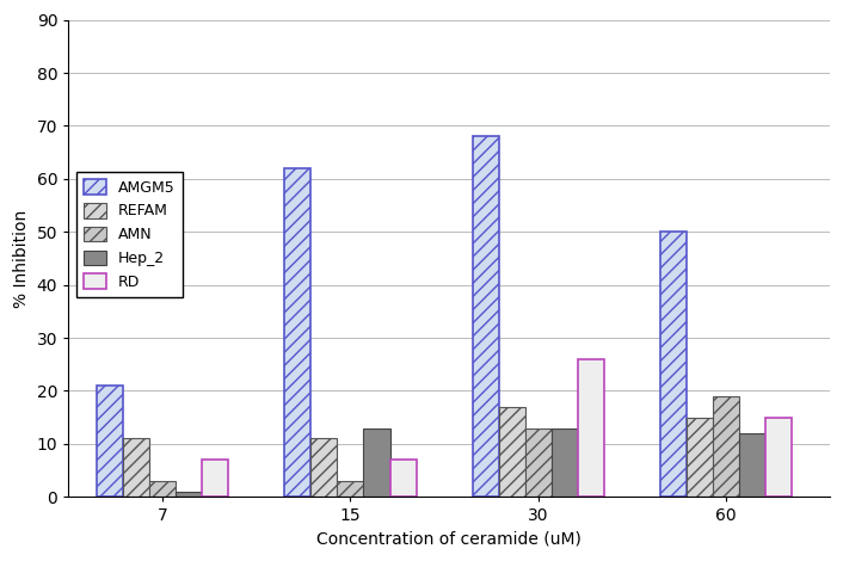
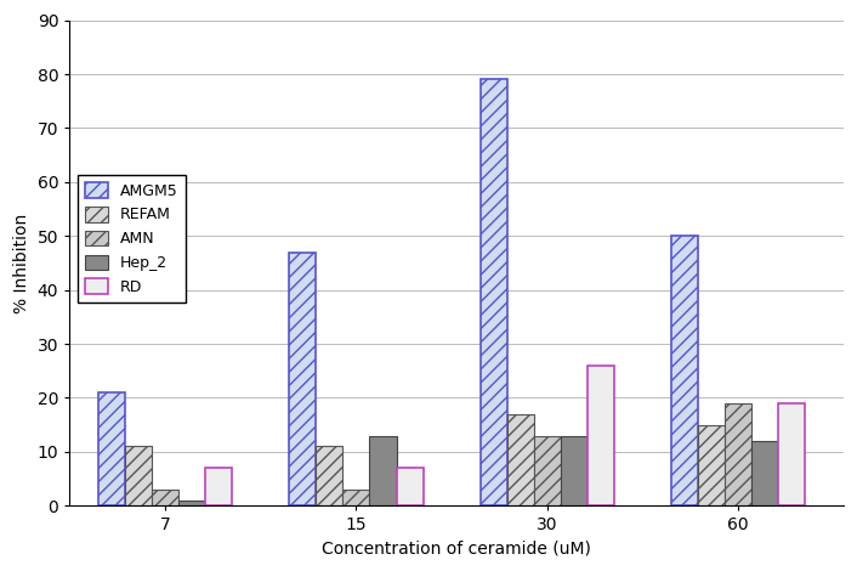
AMGM5/15: 62 -> 47
AMGM5/30: 68 -> 79
RD/60: 15 -> 19
